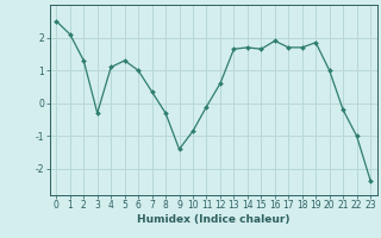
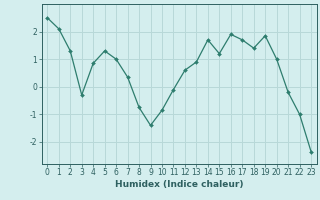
4: 1.10 -> 0.85
8: -0.30 -> -0.75
13: 1.65 -> 0.90
15: 1.65 -> 1.20
18: 1.70 -> 1.40
